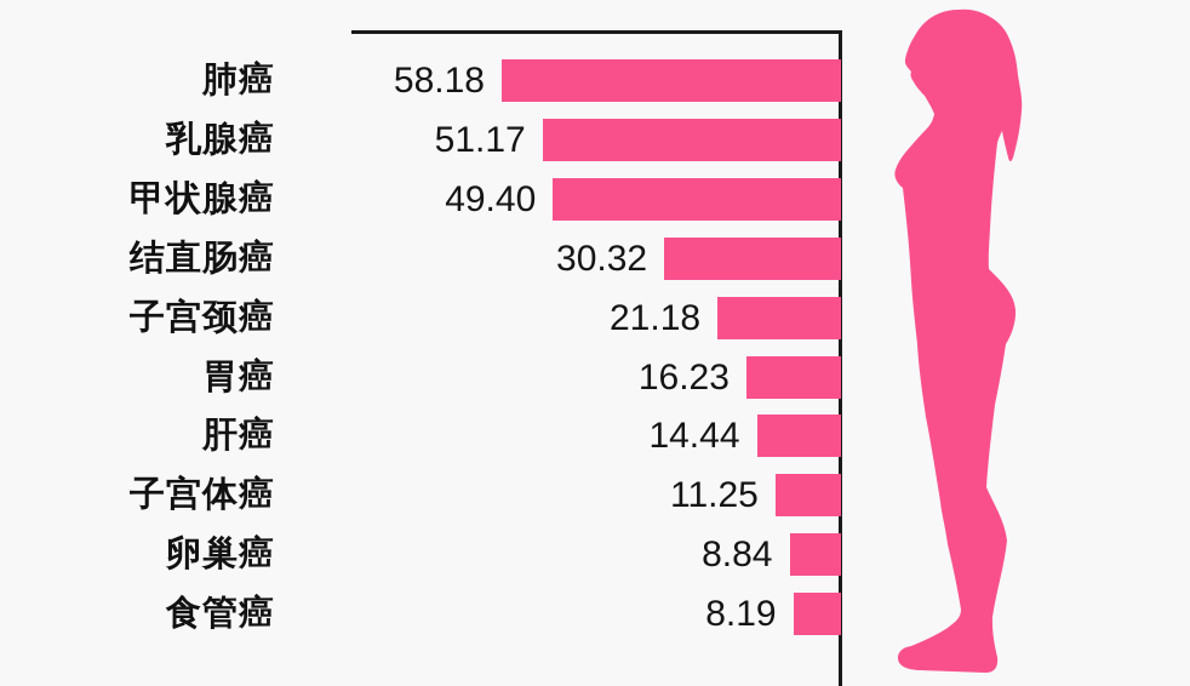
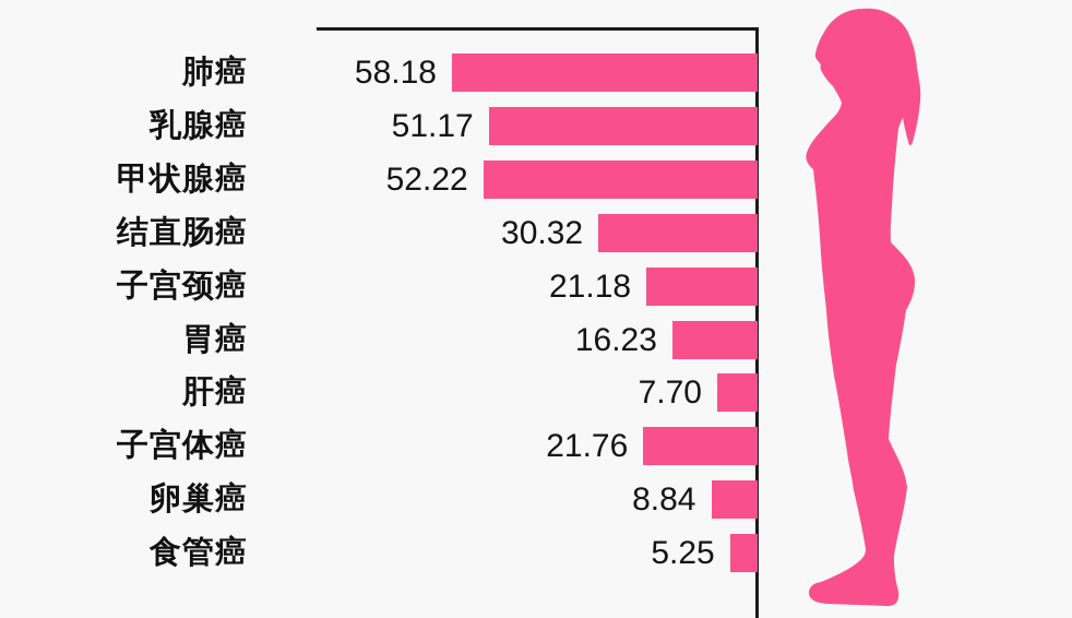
甲状腺癌: 49.40 -> 52.22
肝癌: 14.44 -> 7.70
子宫体癌: 11.25 -> 21.76
食管癌: 8.19 -> 5.25
